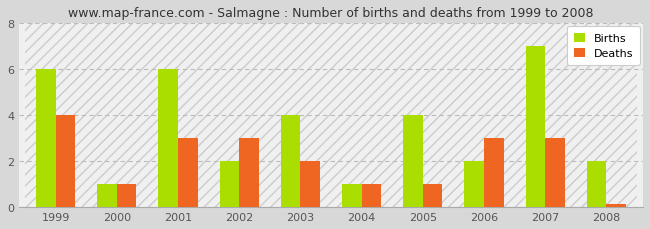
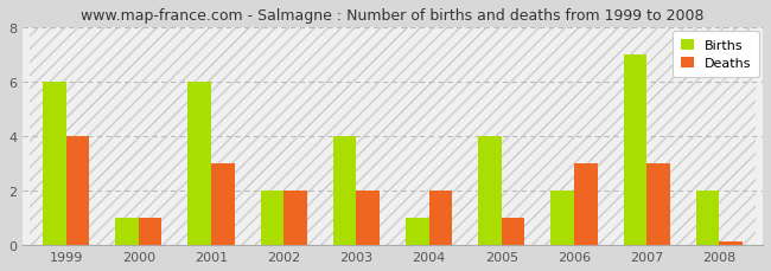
Deaths/2002: 3.00 -> 2.00
Deaths/2004: 1.00 -> 2.00
